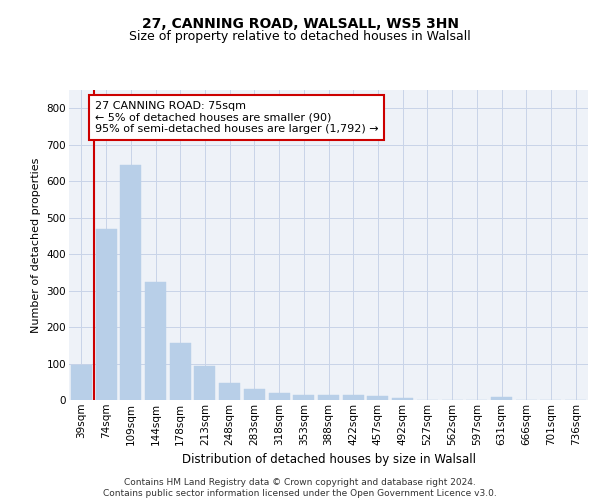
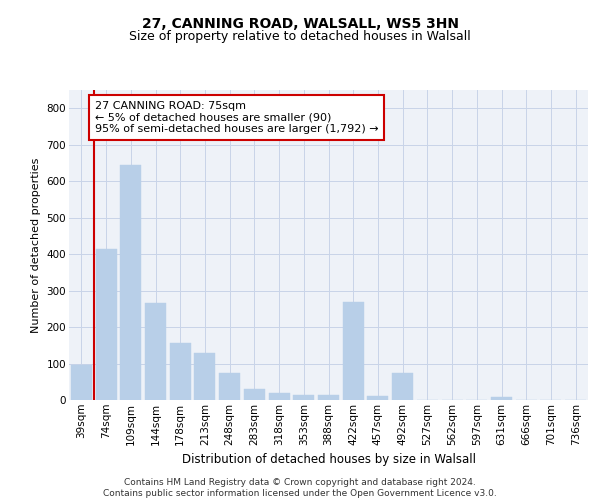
74sqm: 470 -> 415
144sqm: 323 -> 265
213sqm: 92 -> 130
248sqm: 46 -> 75
422sqm: 13 -> 270
492sqm: 6 -> 75
